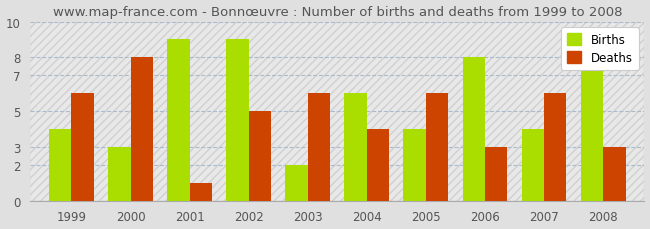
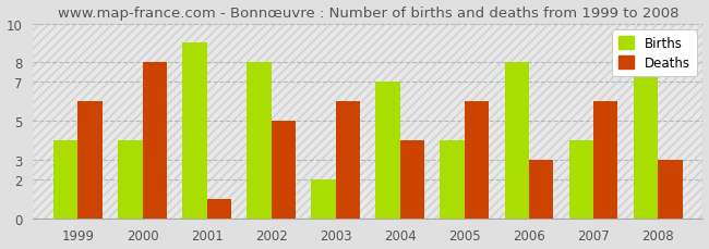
Births/2000: 3 -> 4
Births/2002: 9 -> 8
Births/2004: 6 -> 7
